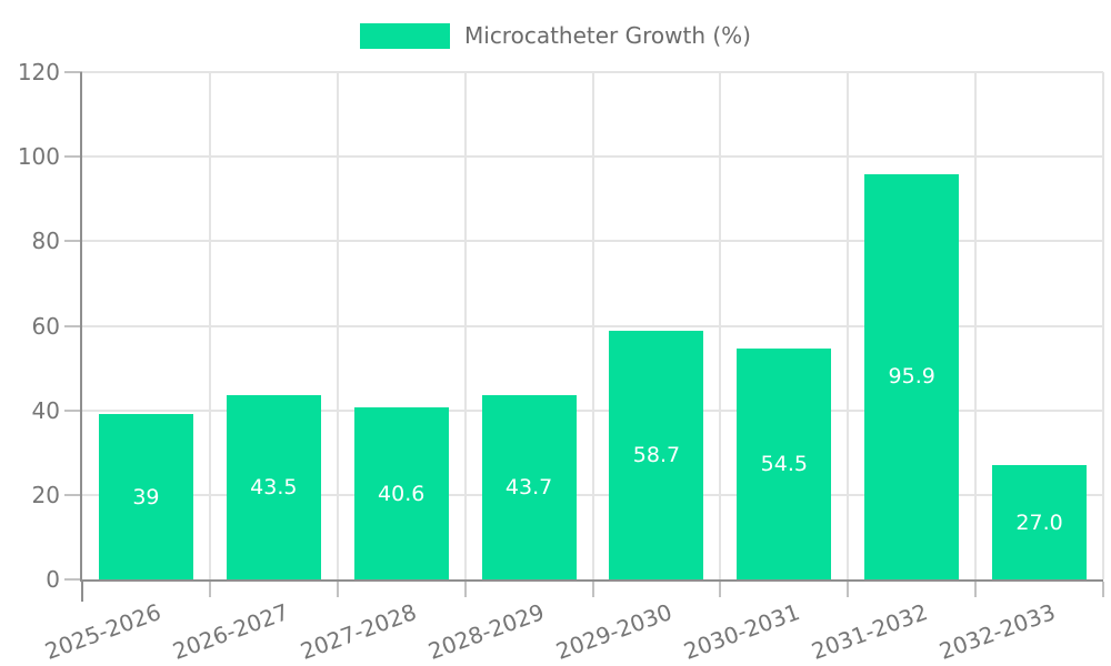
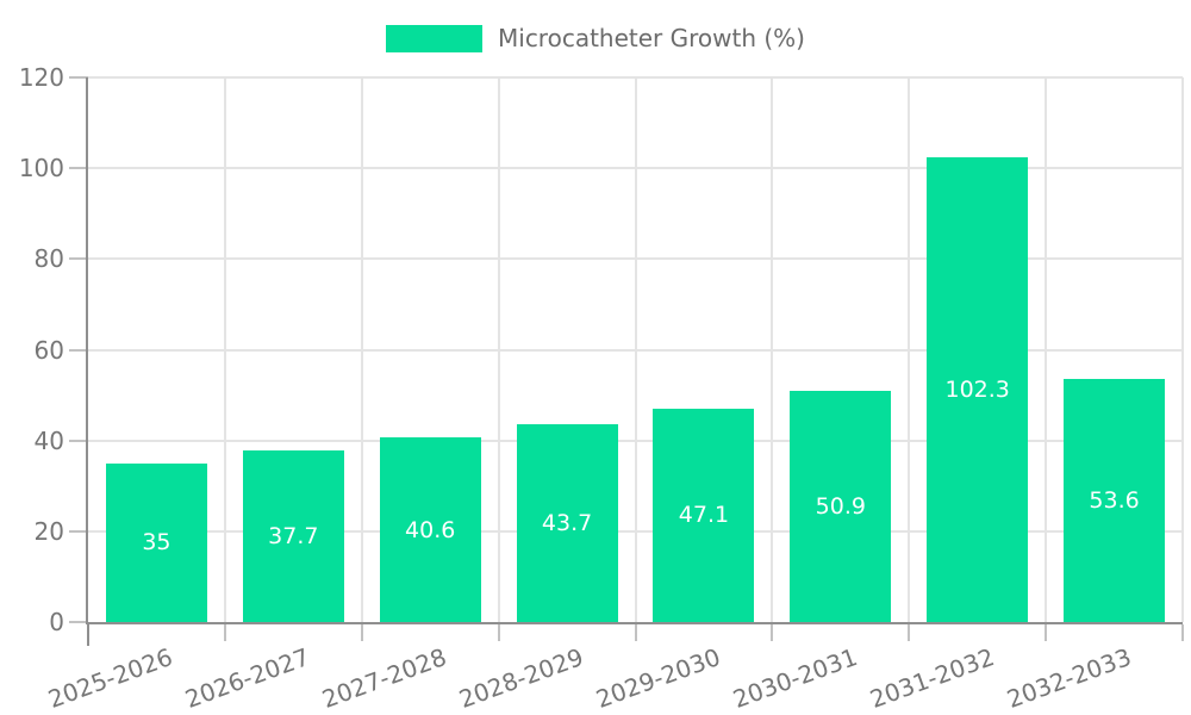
2025-2026: 39 -> 35
2026-2027: 43.5 -> 37.7
2029-2030: 58.7 -> 47.1
2030-2031: 54.5 -> 50.9
2031-2032: 95.9 -> 102.3
2032-2033: 27.0 -> 53.6
